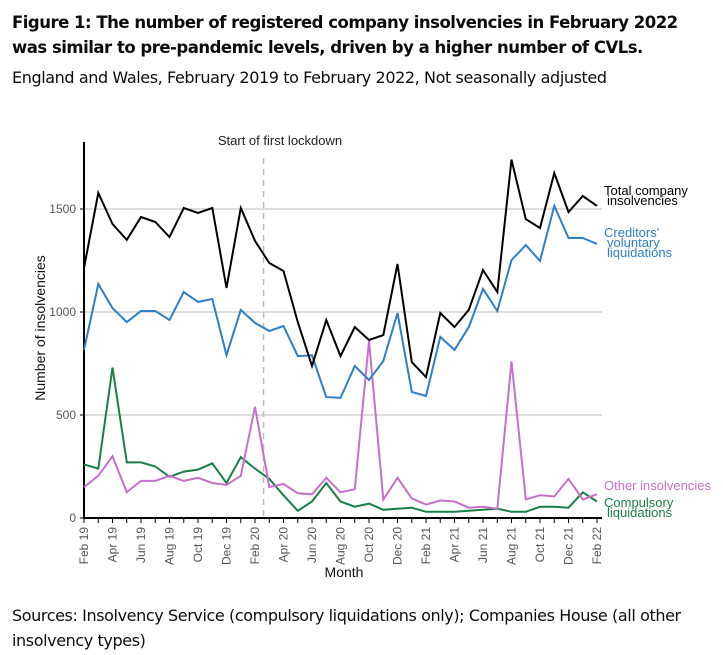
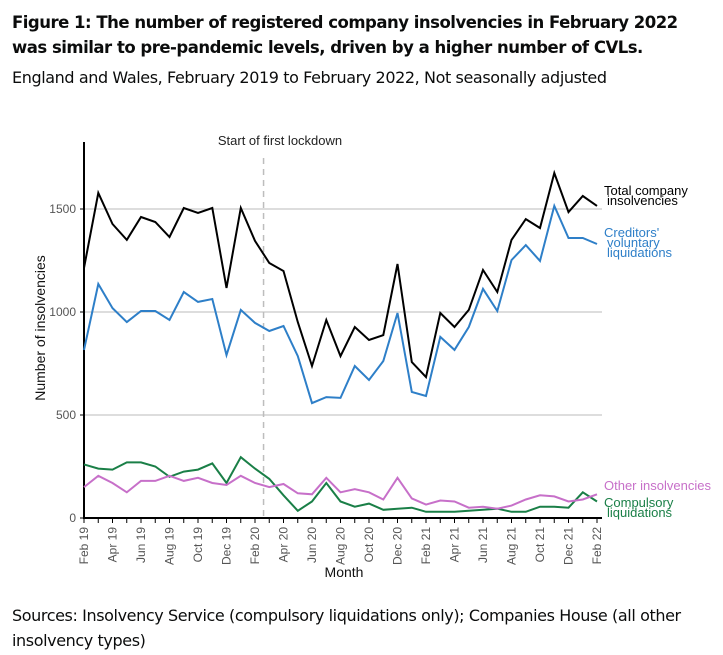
Other insolvencies/Apr 19: 300 -> 170
Compulsory liquidations/Apr 19: 730 -> 240
Other insolvencies/Feb 20: 540 -> 170
Creditors' voluntary liquidations/Jun 20: 790 -> 560
Other insolvencies/Oct 20: 860 -> 120
Total company insolvencies/Aug 21: 1740 -> 1350
Other insolvencies/Aug 21: 760 -> 60
Other insolvencies/Dec 21: 190 -> 80
